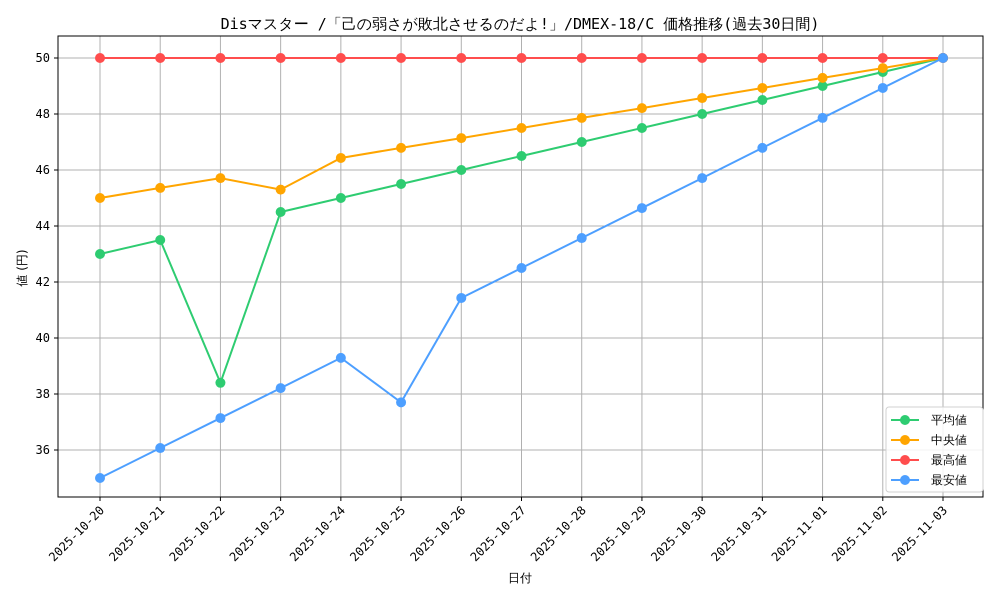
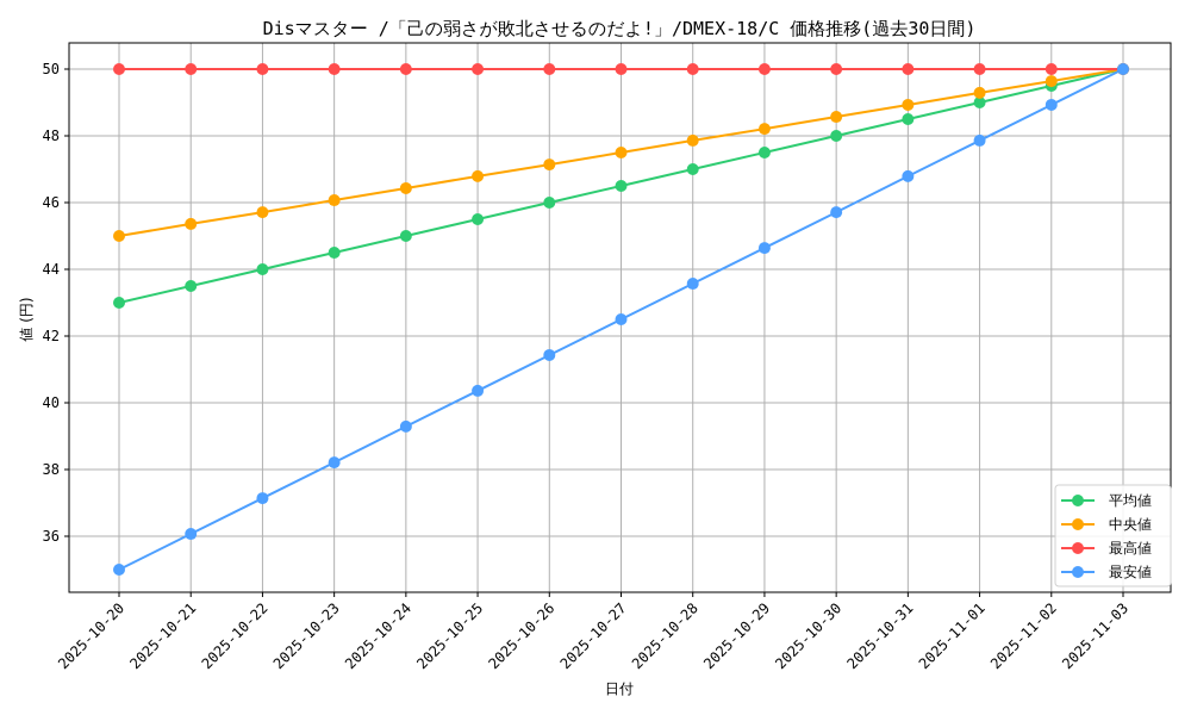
平均値/2025-10-22: 38.4 -> 44.0
中央値/2025-10-23: 45.3 -> 46.1
最安値/2025-10-25: 37.7 -> 40.4
